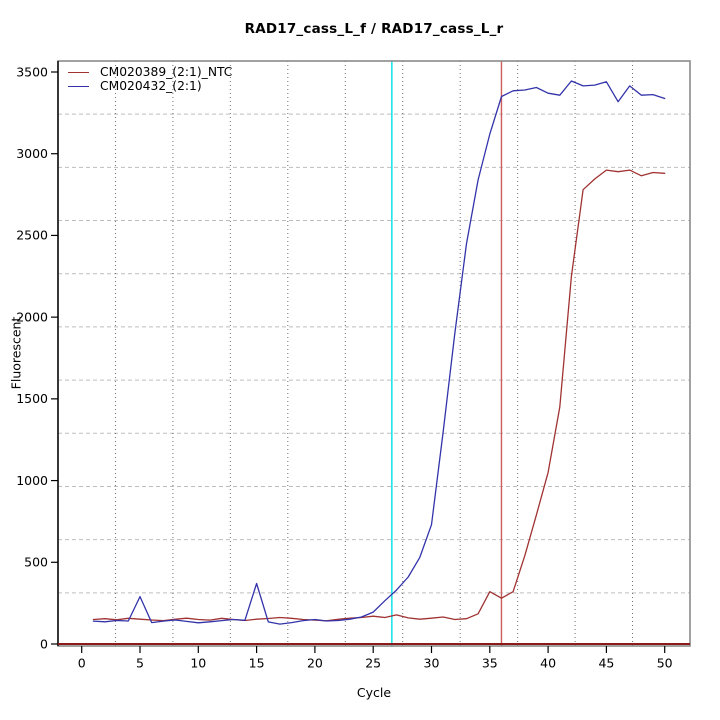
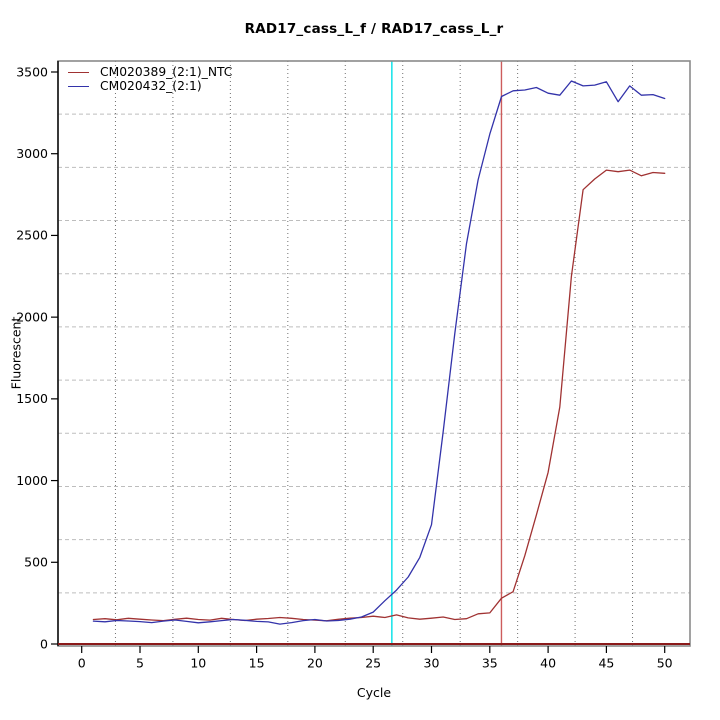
CM020432_(2:1)/5: 290 -> 140
CM020432_(2:1)/15: 370 -> 140
CM020389_(2:1)_NTC/35: 320 -> 190
